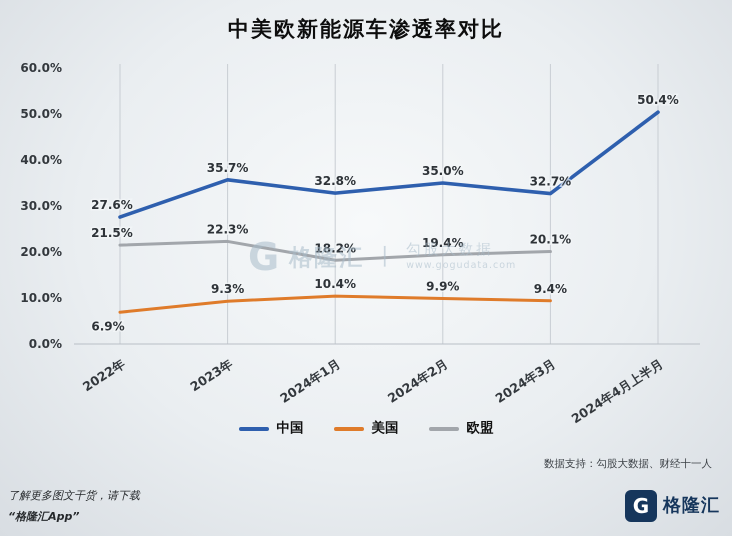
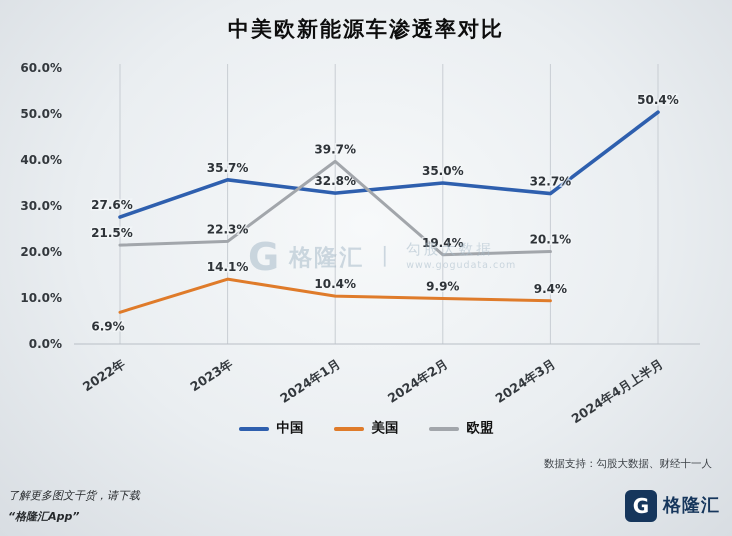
美国/2023年: 9.3% -> 14.1%
欧盟/2024年1月: 18.2% -> 39.7%
